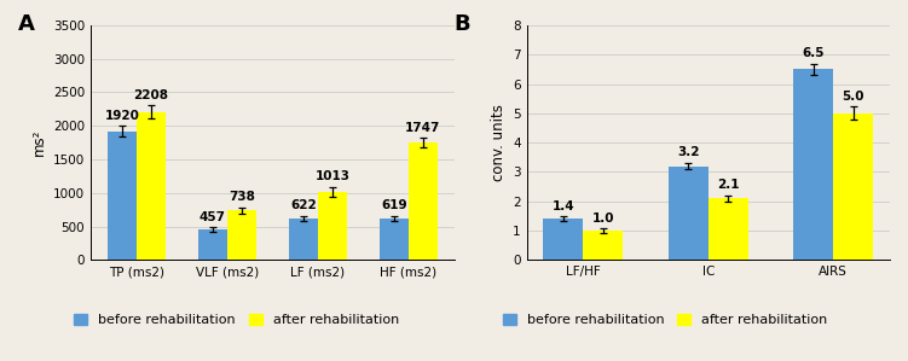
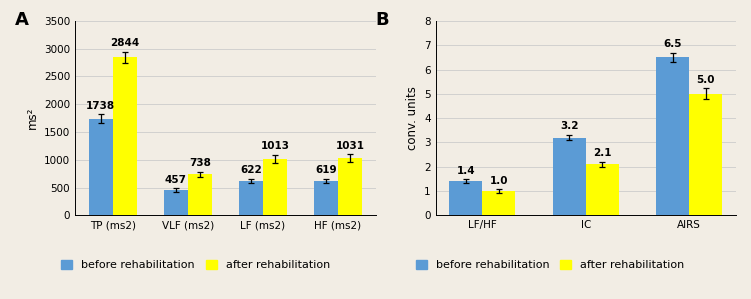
before rehabilitation/TP (ms2): 1920 -> 1738
after rehabilitation/TP (ms2): 2208 -> 2844
after rehabilitation/HF (ms2): 1747 -> 1031
